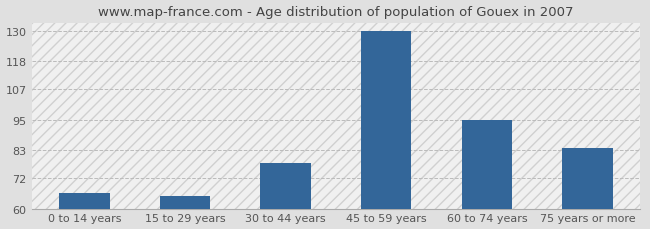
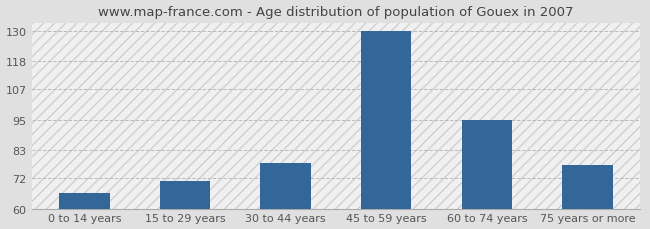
15 to 29 years: 65 -> 71
75 years or more: 84 -> 77
